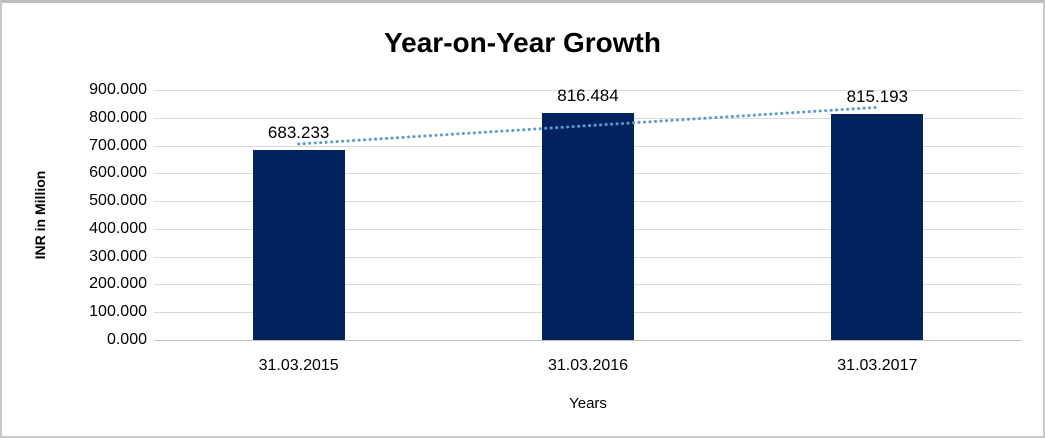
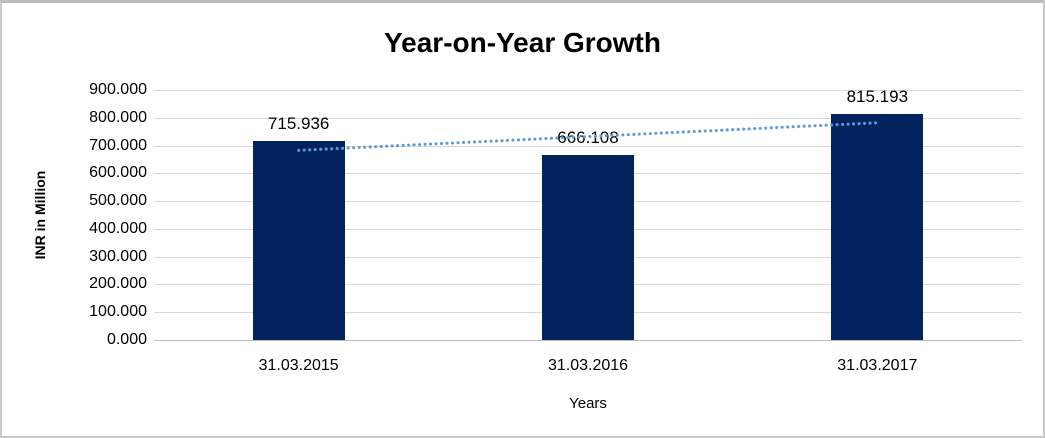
31.03.2015: 683.233 -> 715.936
31.03.2016: 816.484 -> 666.108
